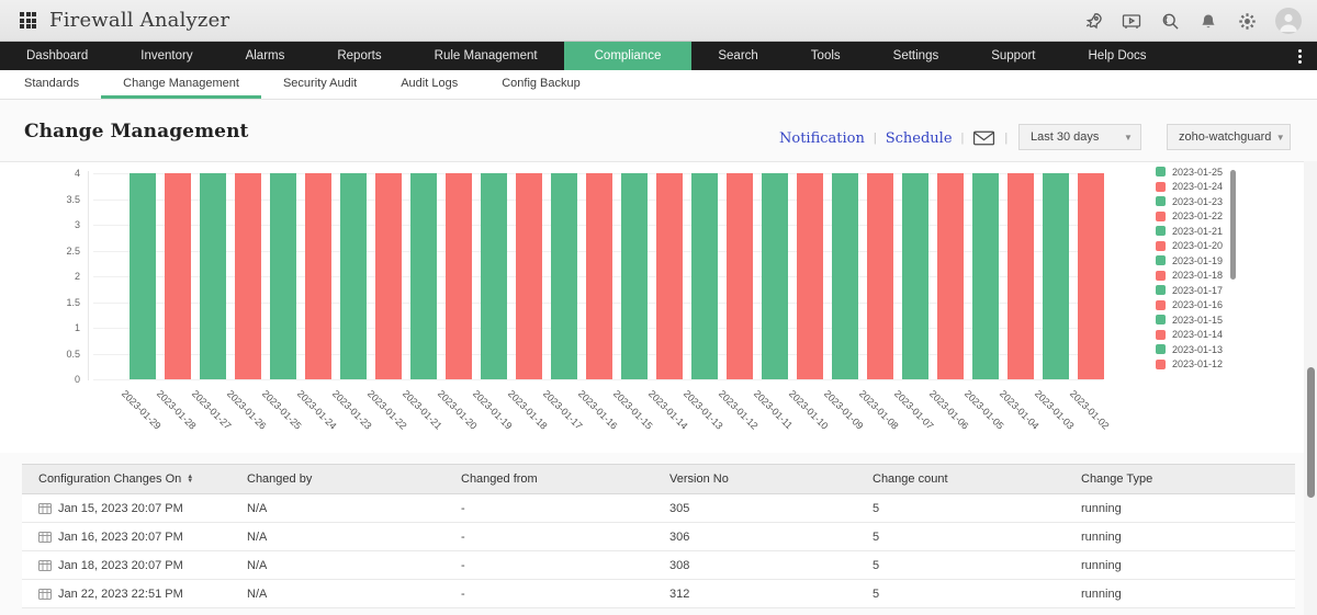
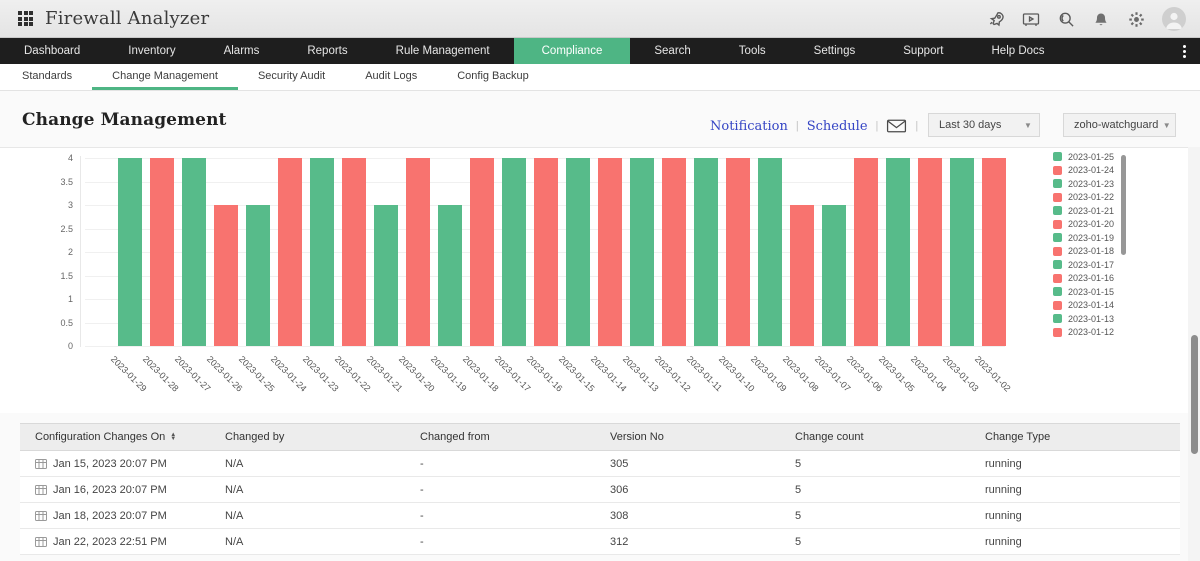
2023-01-26: 4 -> 3
2023-01-25: 4 -> 3
2023-01-21: 4 -> 3
2023-01-19: 4 -> 3
2023-01-08: 4 -> 3
2023-01-07: 4 -> 3
